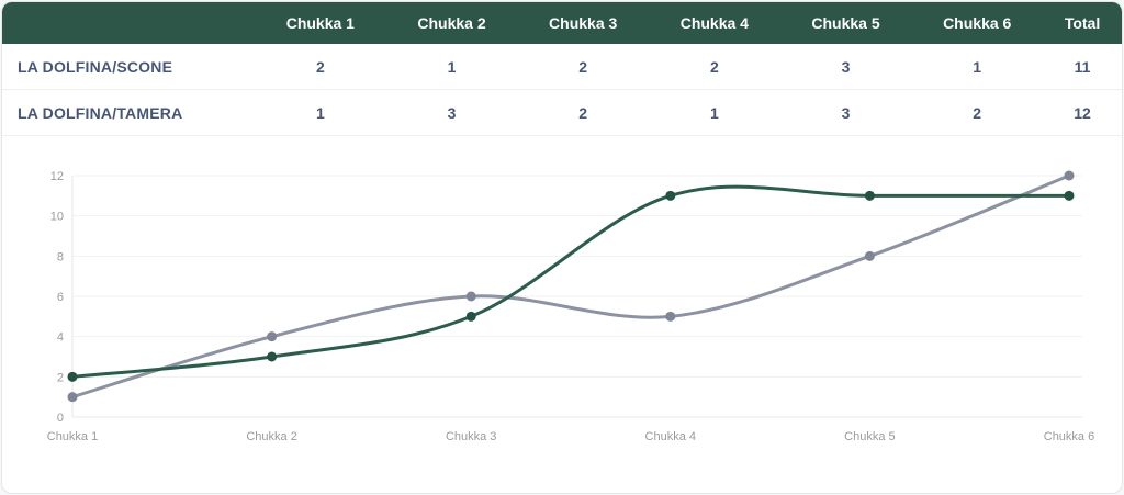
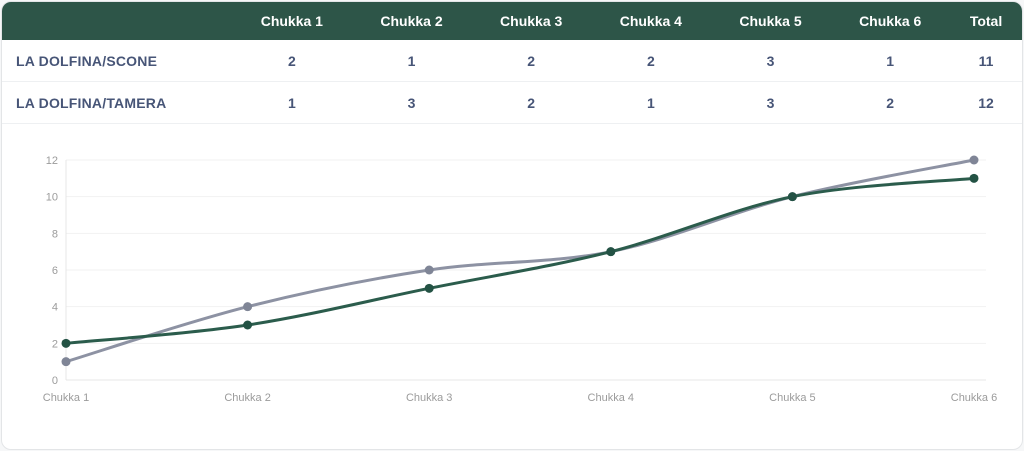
LA DOLFINA/SCONE/Chukka 4: 11 -> 7
LA DOLFINA/TAMERA/Chukka 4: 5 -> 7
LA DOLFINA/SCONE/Chukka 5: 11 -> 10
LA DOLFINA/TAMERA/Chukka 5: 8 -> 10
